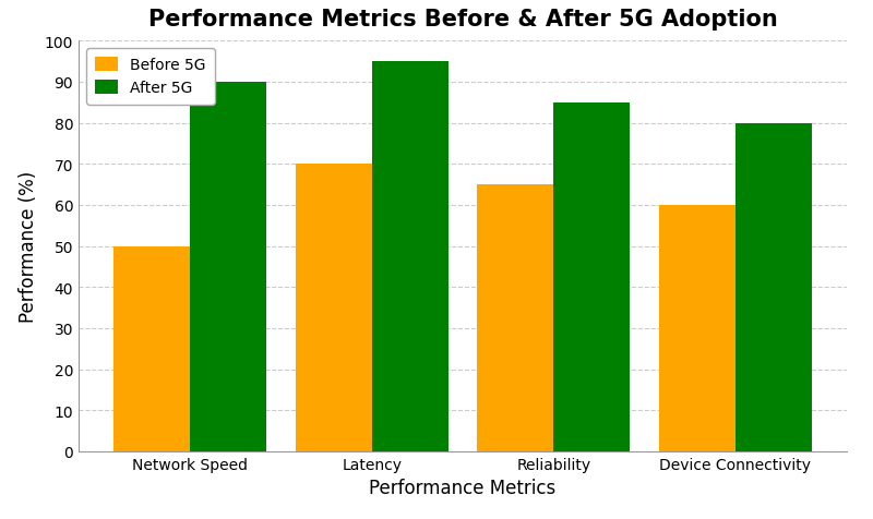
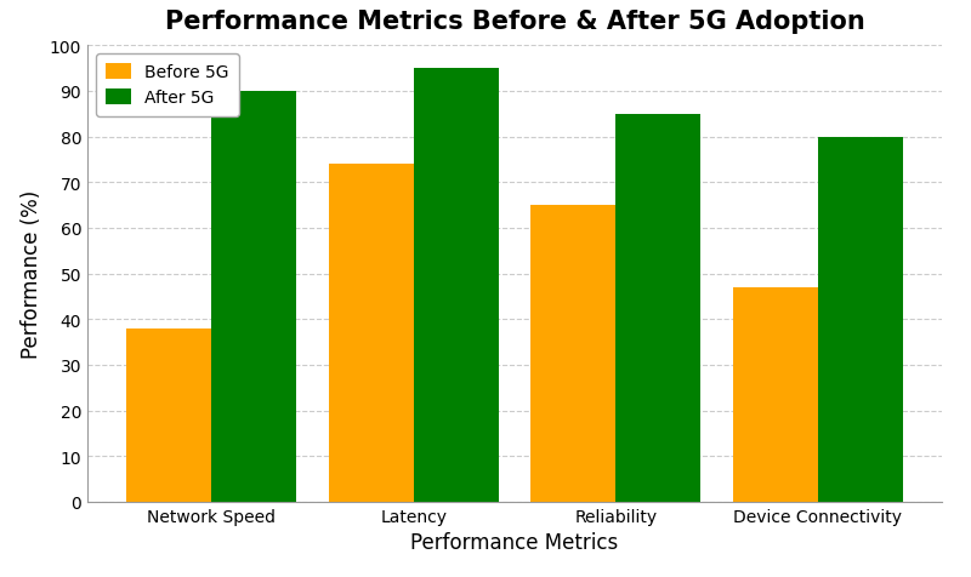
Before 5G/Network Speed: 50 -> 38
Before 5G/Latency: 70 -> 74
Before 5G/Device Connectivity: 60 -> 47
